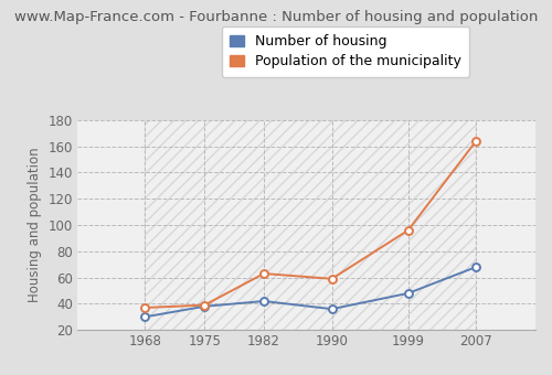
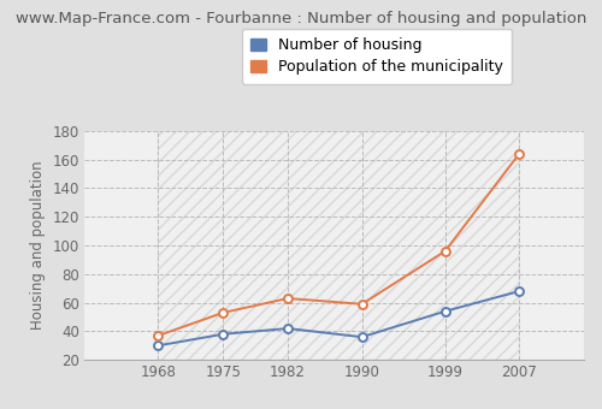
Population of the municipality/1975: 39 -> 53
Number of housing/1999: 48 -> 54
